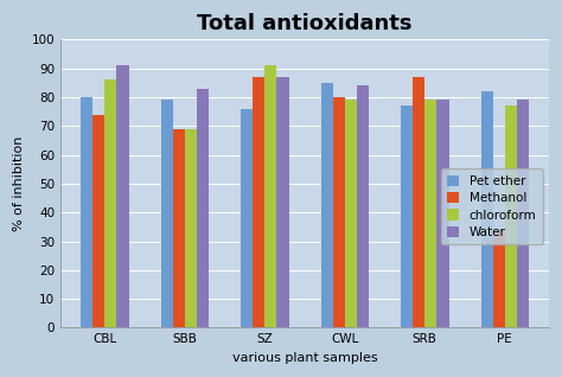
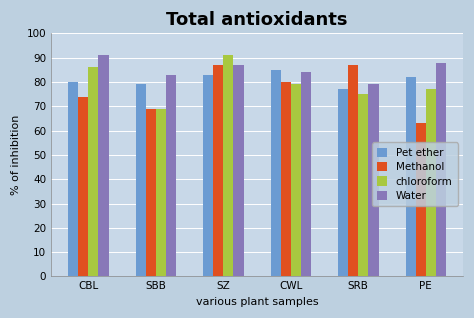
Pet ether/SZ: 76 -> 83
chloroform/SRB: 79 -> 75
Methanol/PE: 34 -> 63
Water/PE: 79 -> 88
